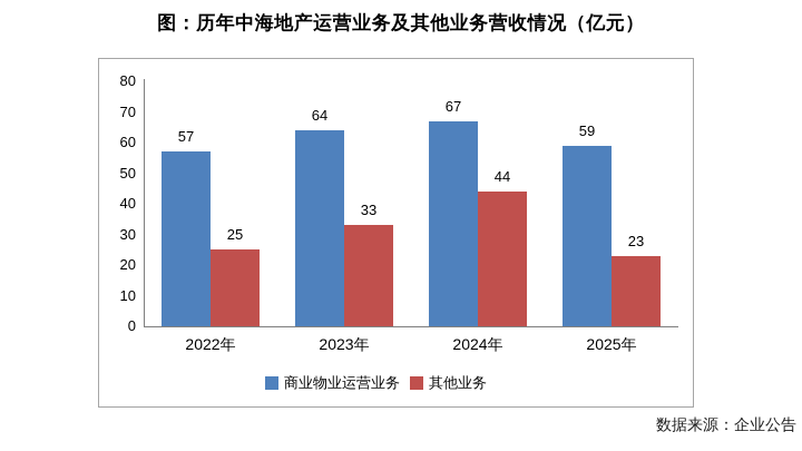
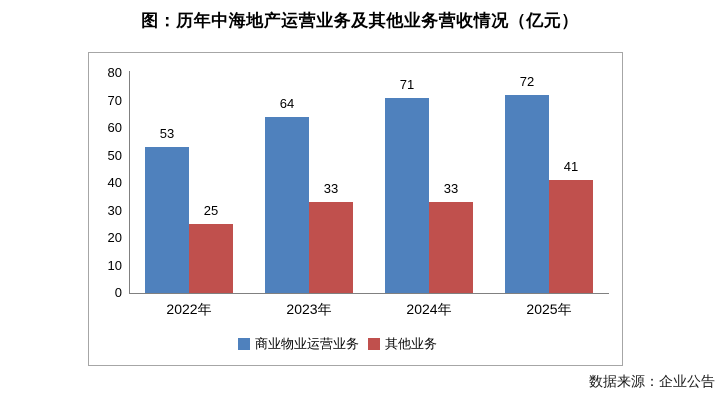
商业物业运营业务/2022年: 57 -> 53
商业物业运营业务/2024年: 67 -> 71
其他业务/2024年: 44 -> 33
商业物业运营业务/2025年: 59 -> 72
其他业务/2025年: 23 -> 41
